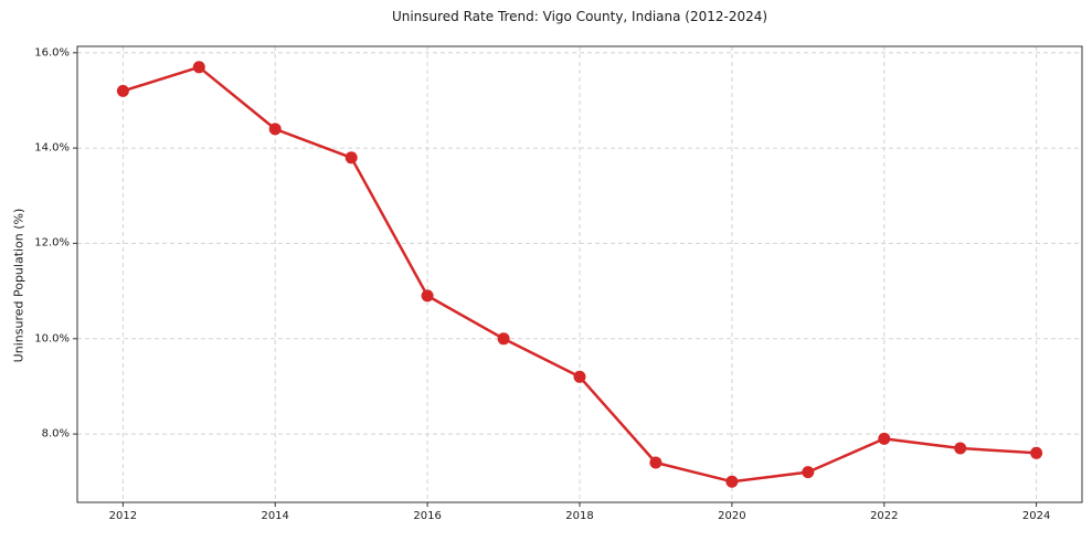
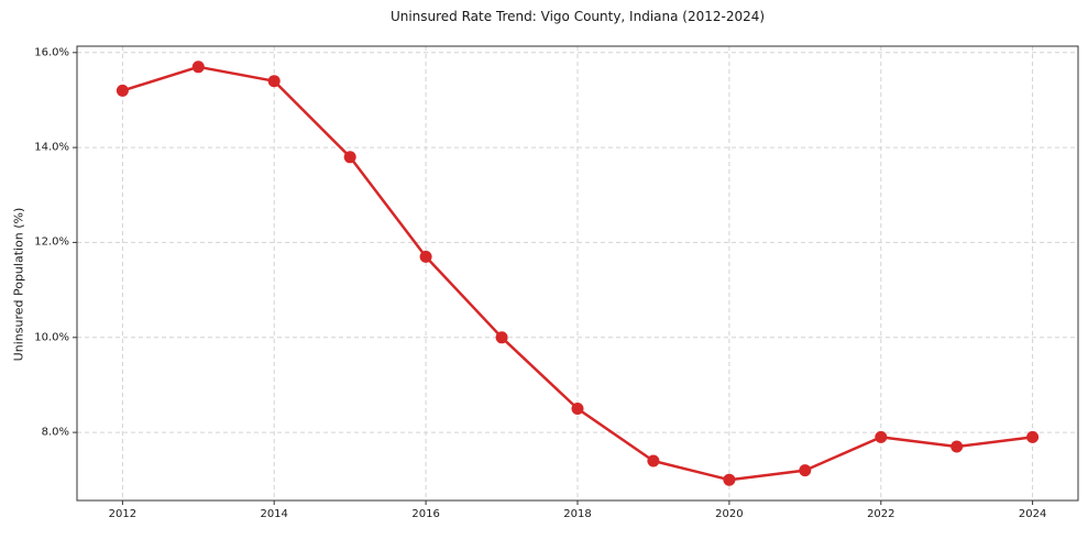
2014: 14.4% -> 15.4%
2016: 10.9% -> 11.7%
2018: 9.2% -> 8.5%
2024: 7.6% -> 7.9%
